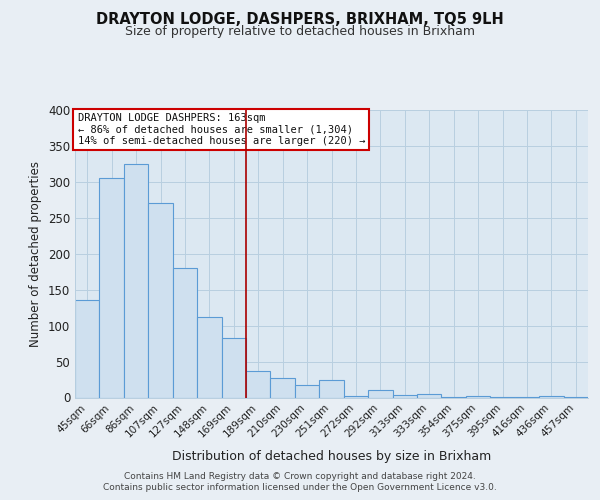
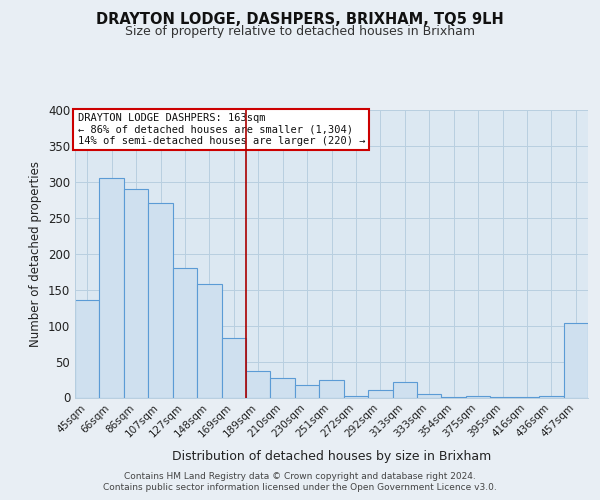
86sqm: 325 -> 290
148sqm: 112 -> 158
313sqm: 3 -> 22
457sqm: 1 -> 104
